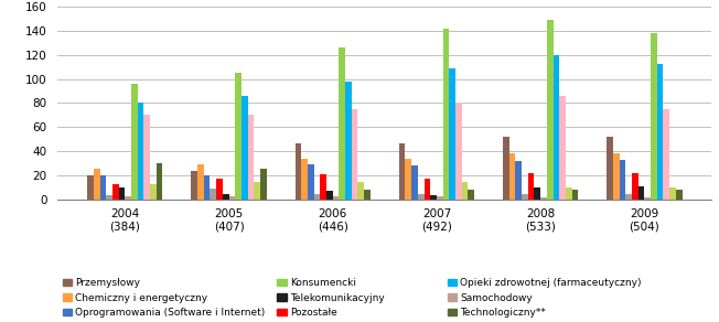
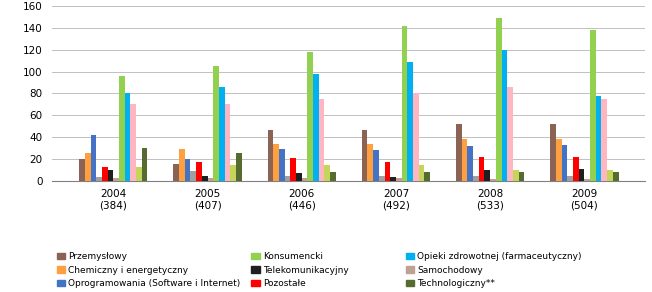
Oprogramowania (Software i Internet)/2004 (384): 20 -> 42
Przemysłowy/2005 (407): 24 -> 16
Konsumencki/2006 (446): 126 -> 118
Opieki zdrowotnej (farmaceutyczny)/2009 (504): 112 -> 78
